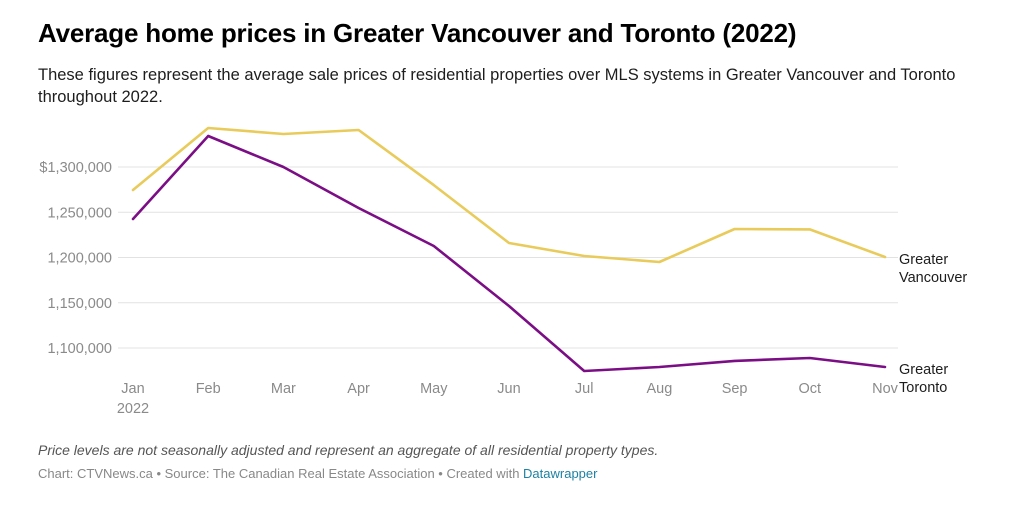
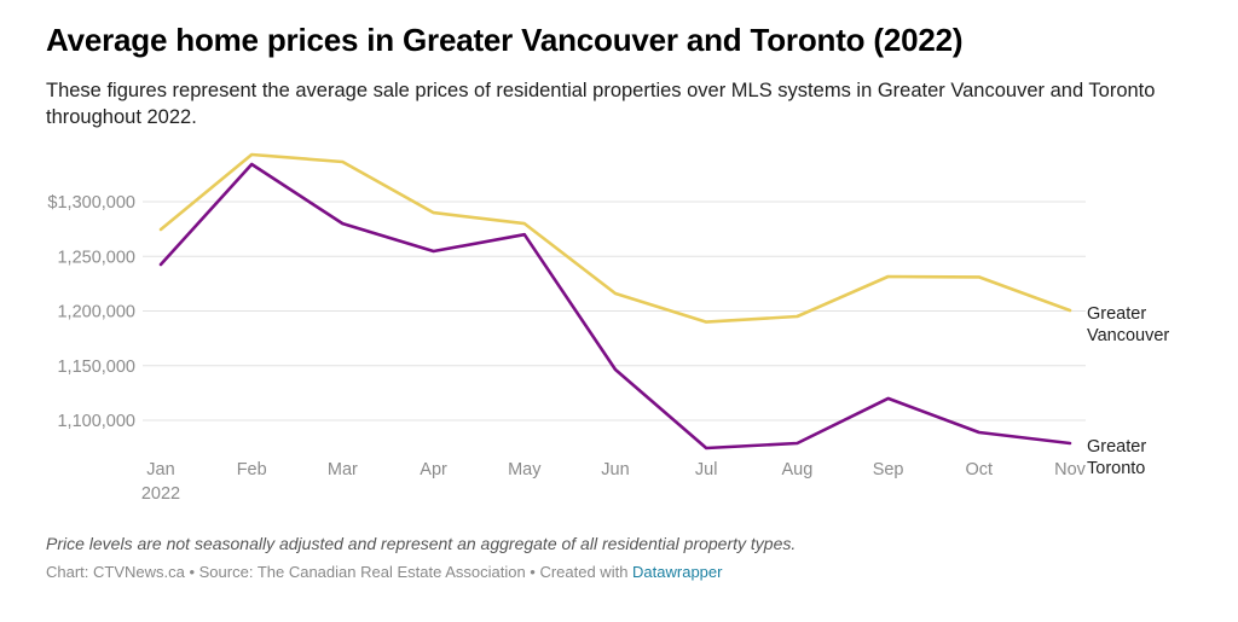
Greater Toronto/Mar: $1300000 -> $1280000
Greater Vancouver/Apr: $1340000 -> $1290000
Greater Toronto/May: $1210000 -> $1270000
Greater Vancouver/Jul: $1200000 -> $1190000
Greater Toronto/Sep: $1090000 -> $1120000
